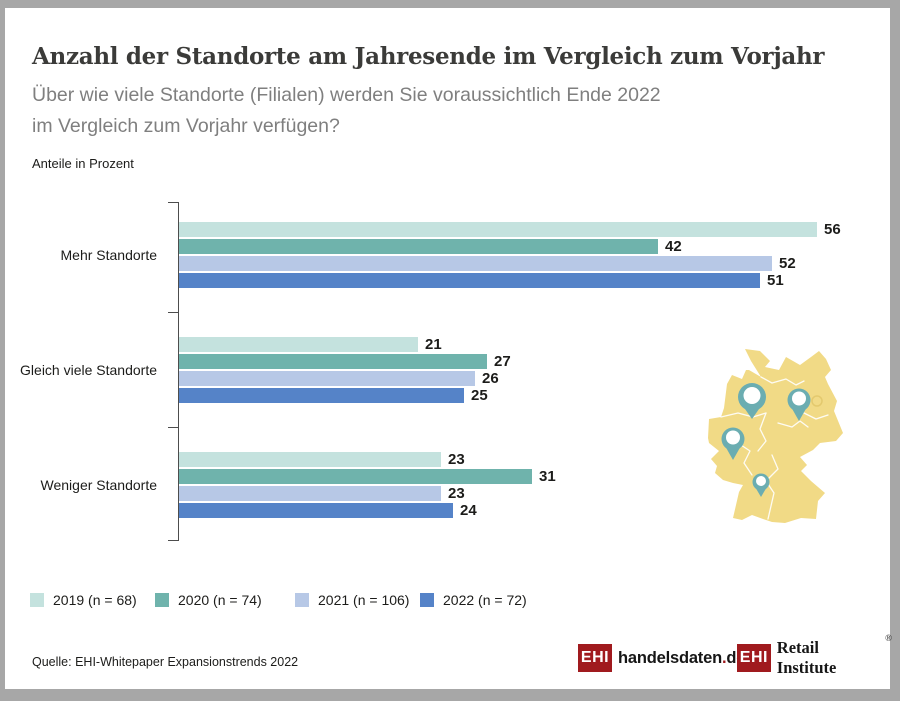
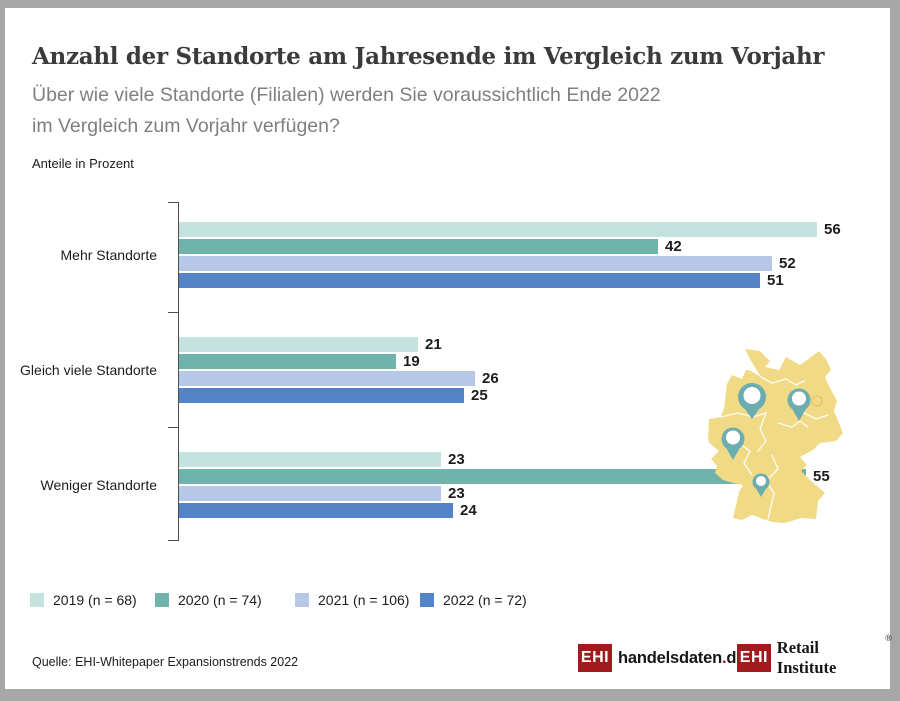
2020 (n = 74)/Gleich viele Standorte: 27 -> 19
2020 (n = 74)/Weniger Standorte: 31 -> 55
